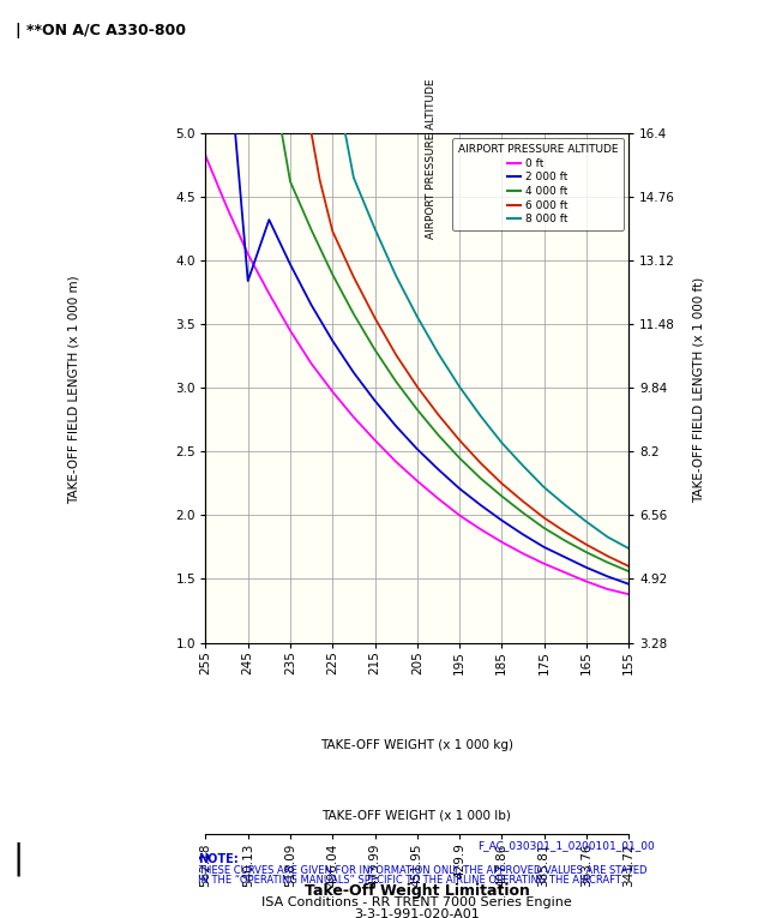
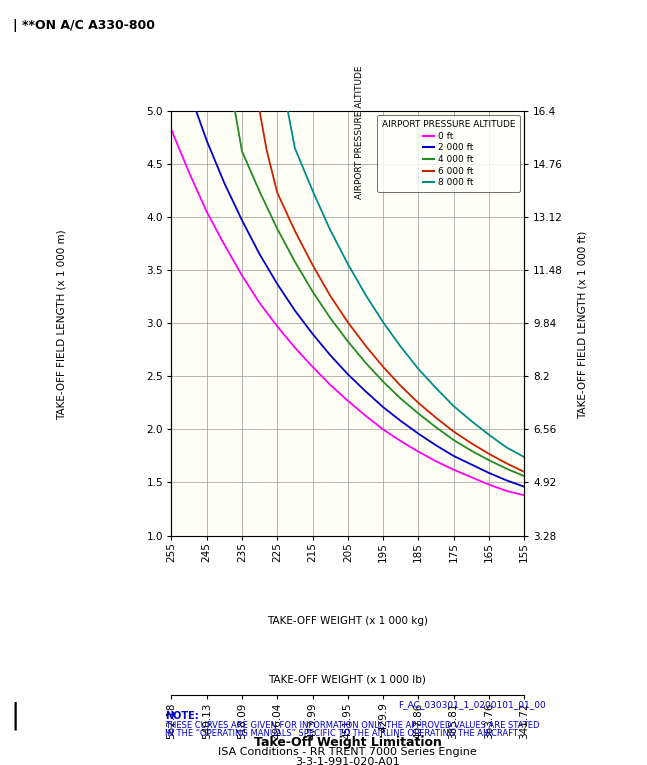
2 000 ft/245: 3.84 -> 4.72
